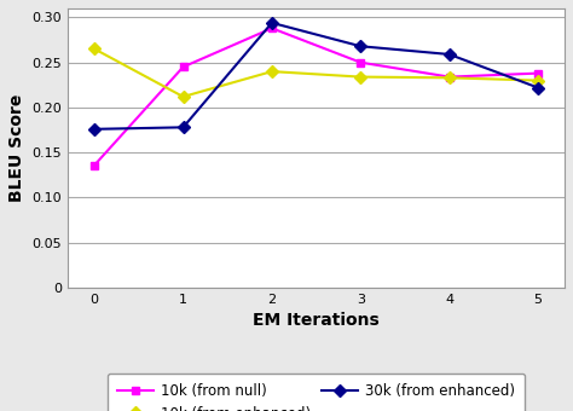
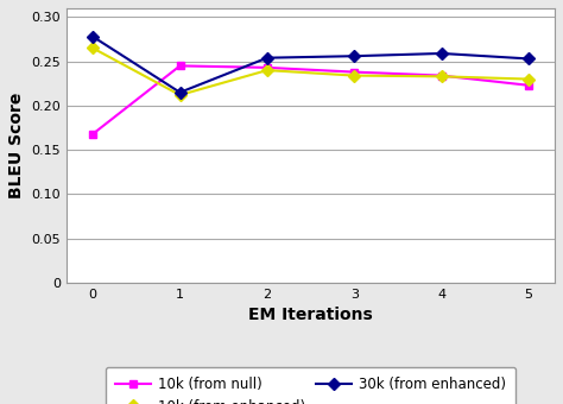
10k (from null)/0: 0.136 -> 0.168
30k (from enhanced)/0: 0.176 -> 0.278
30k (from enhanced)/1: 0.178 -> 0.215
10k (from null)/2: 0.288 -> 0.243
30k (from enhanced)/2: 0.294 -> 0.254
10k (from null)/3: 0.250 -> 0.238
30k (from enhanced)/3: 0.268 -> 0.256
10k (from null)/5: 0.238 -> 0.223
30k (from enhanced)/5: 0.222 -> 0.253
